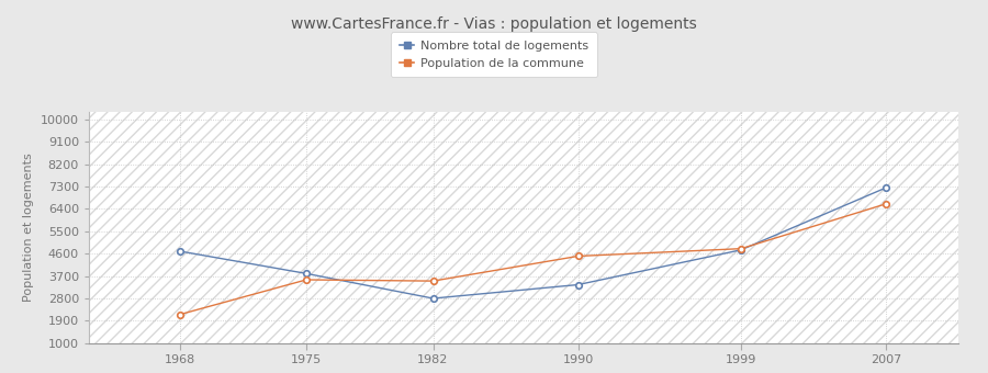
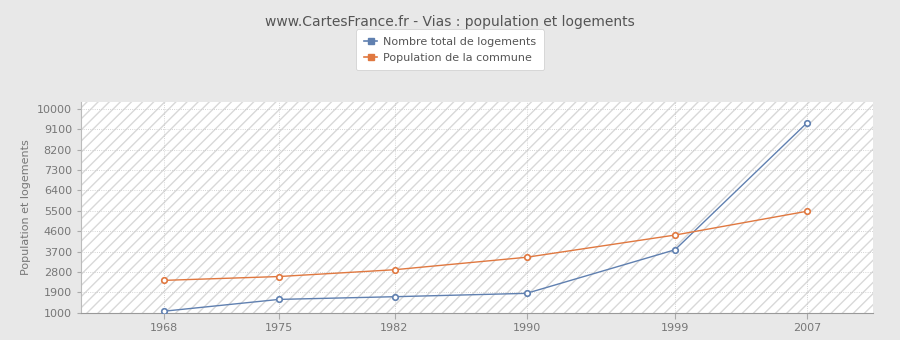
Nombre total de logements/1968: 4700 -> 1070
Population de la commune/1968: 2150 -> 2430
Nombre total de logements/1975: 3800 -> 1590
Population de la commune/1975: 3550 -> 2600
Nombre total de logements/1982: 2800 -> 1710
Population de la commune/1982: 3500 -> 2900
Nombre total de logements/1990: 3350 -> 1860
Population de la commune/1990: 4500 -> 3450
Nombre total de logements/1999: 4750 -> 3780
Population de la commune/1999: 4800 -> 4430
Nombre total de logements/2007: 7250 -> 9380
Population de la commune/2007: 6600 -> 5480
